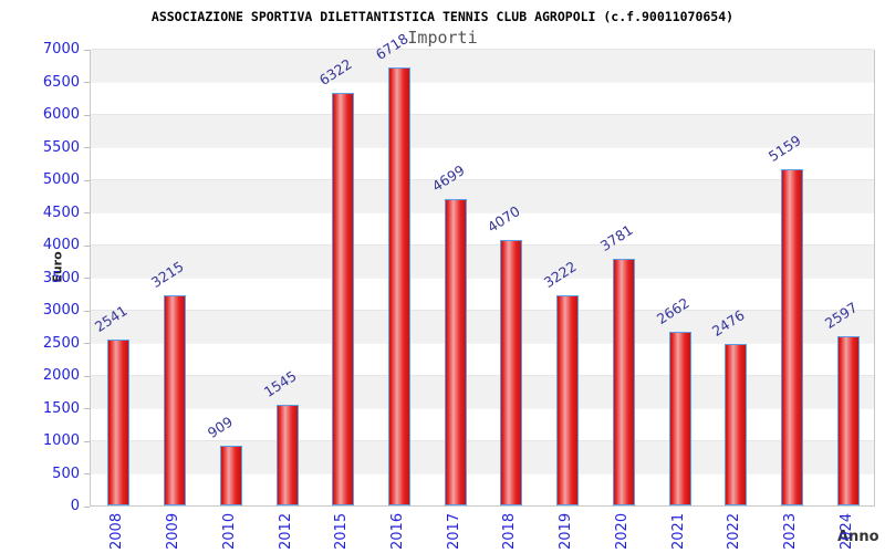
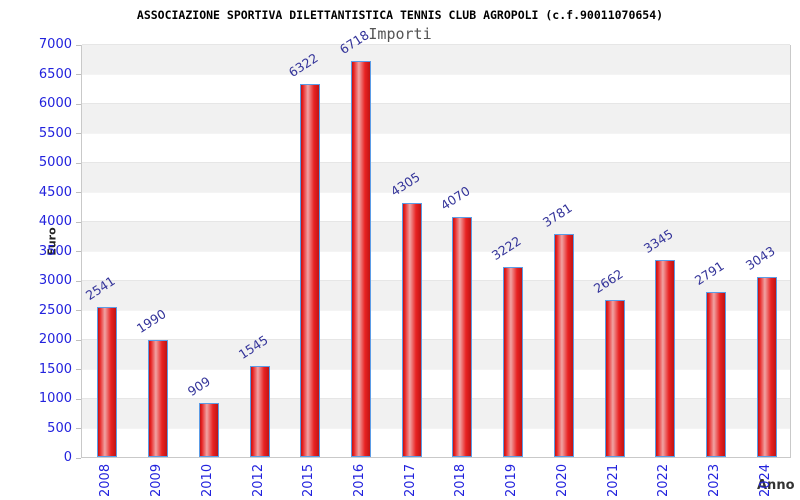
2009: 3215 -> 1990
2017: 4699 -> 4305
2022: 2476 -> 3345
2023: 5159 -> 2791
2024: 2597 -> 3043
